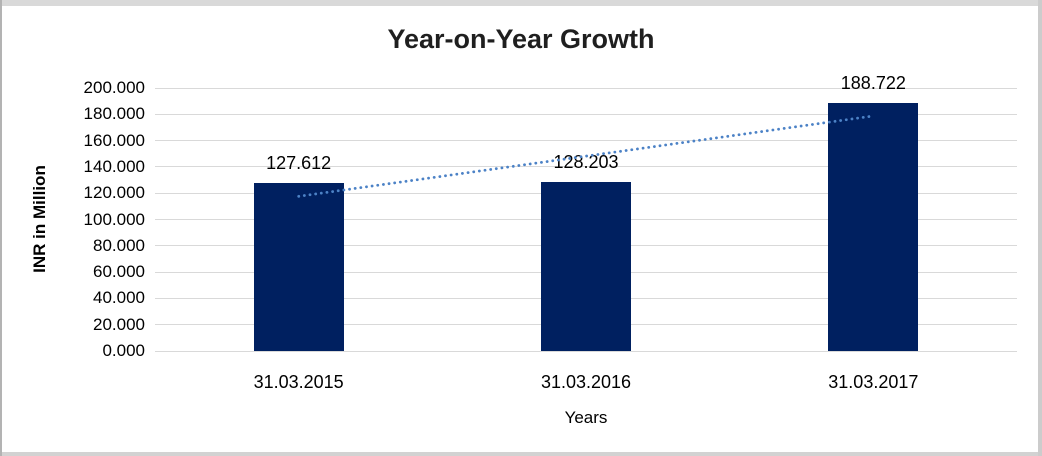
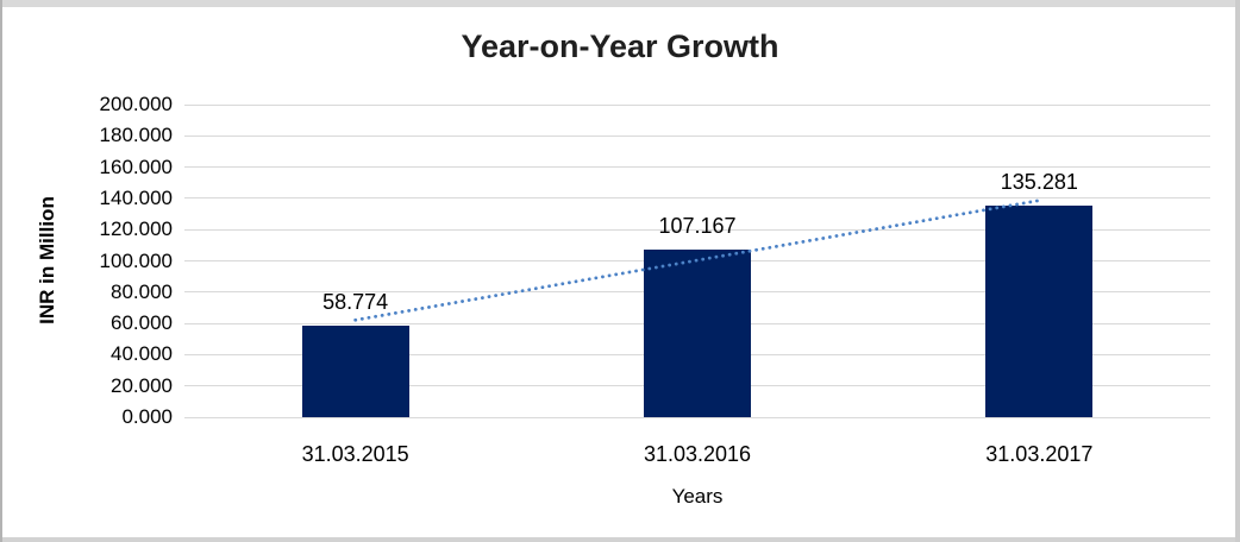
31.03.2015: 127.612 -> 58.774
31.03.2016: 128.203 -> 107.167
31.03.2017: 188.722 -> 135.281
